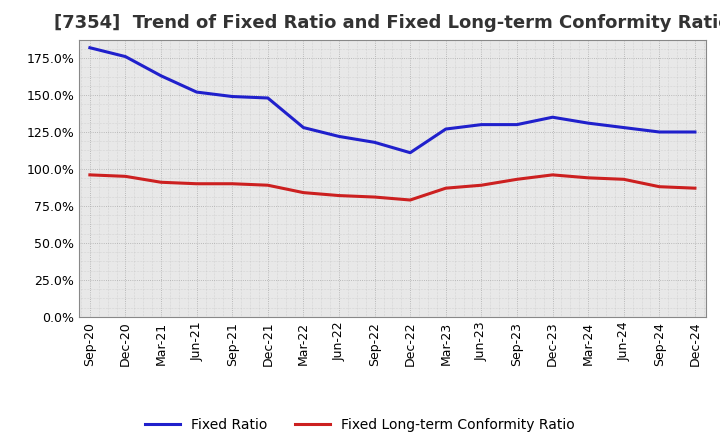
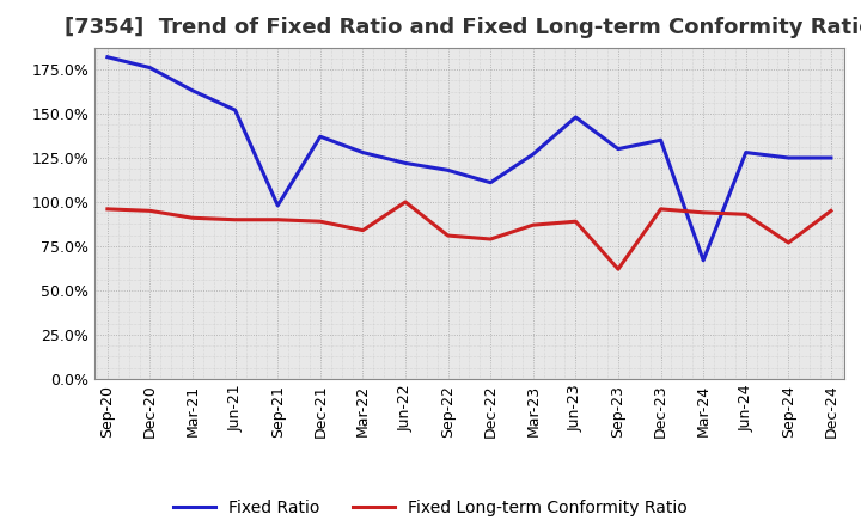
Fixed Ratio/Sep-21: 149% -> 98%
Fixed Ratio/Dec-21: 148% -> 137%
Fixed Long-term Conformity Ratio/Jun-22: 82% -> 100%
Fixed Ratio/Jun-23: 130% -> 148%
Fixed Long-term Conformity Ratio/Sep-23: 93% -> 62%
Fixed Ratio/Mar-24: 131% -> 67%
Fixed Long-term Conformity Ratio/Sep-24: 88% -> 77%
Fixed Long-term Conformity Ratio/Dec-24: 87% -> 95%
